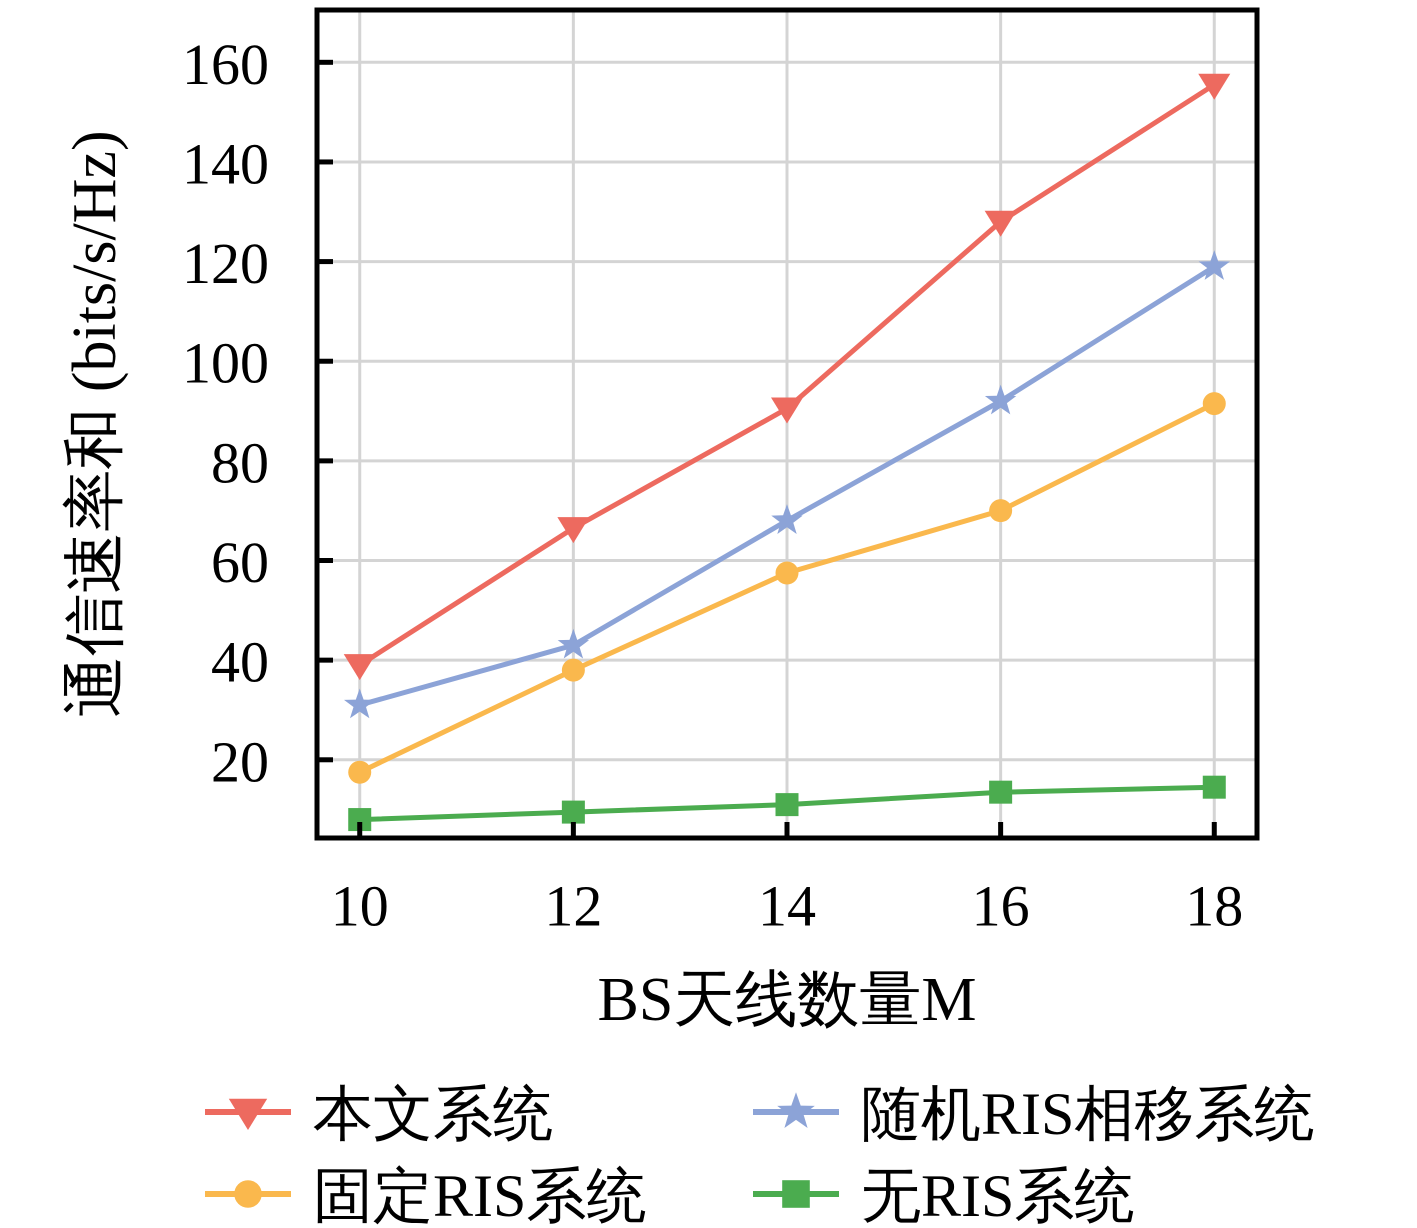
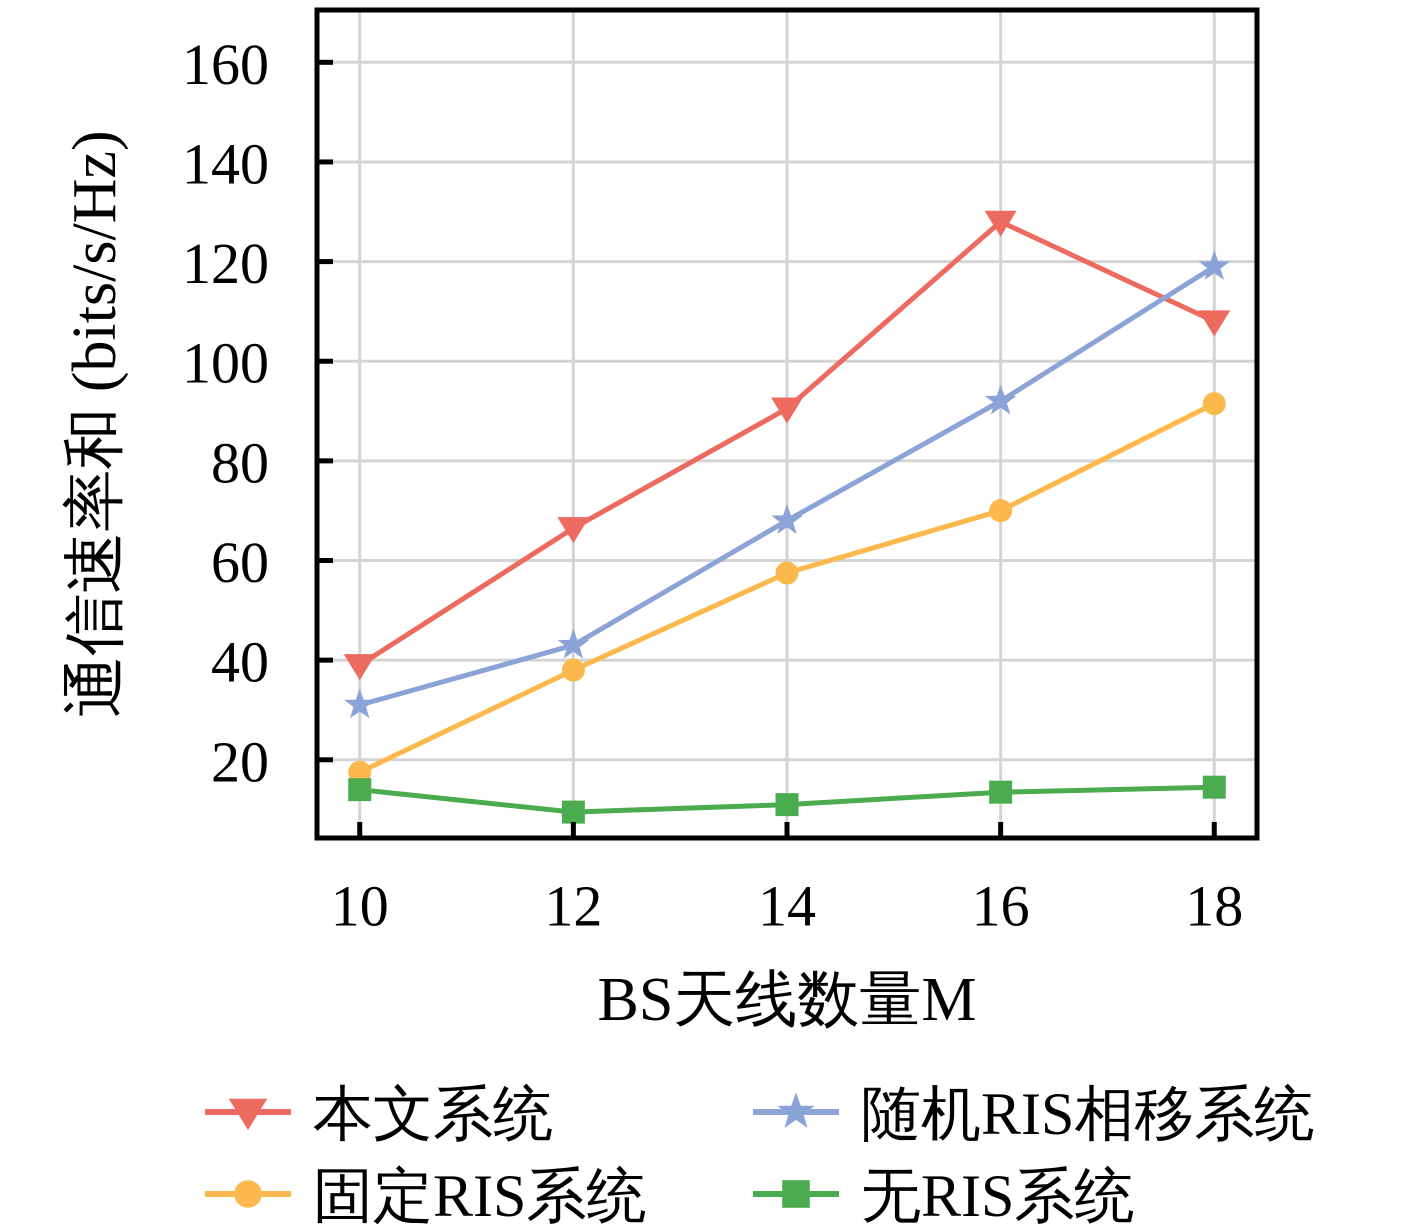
无RIS系统/10: 8 -> 14
本文系统/18: 156 -> 108
